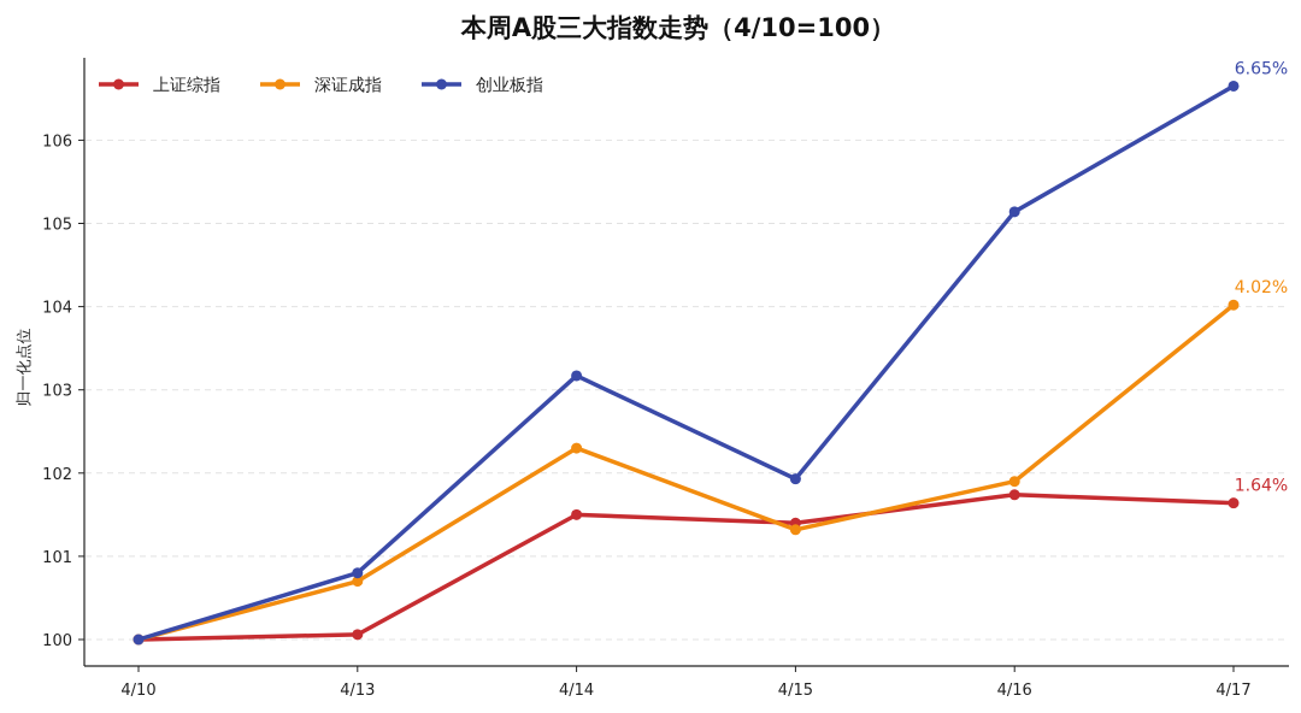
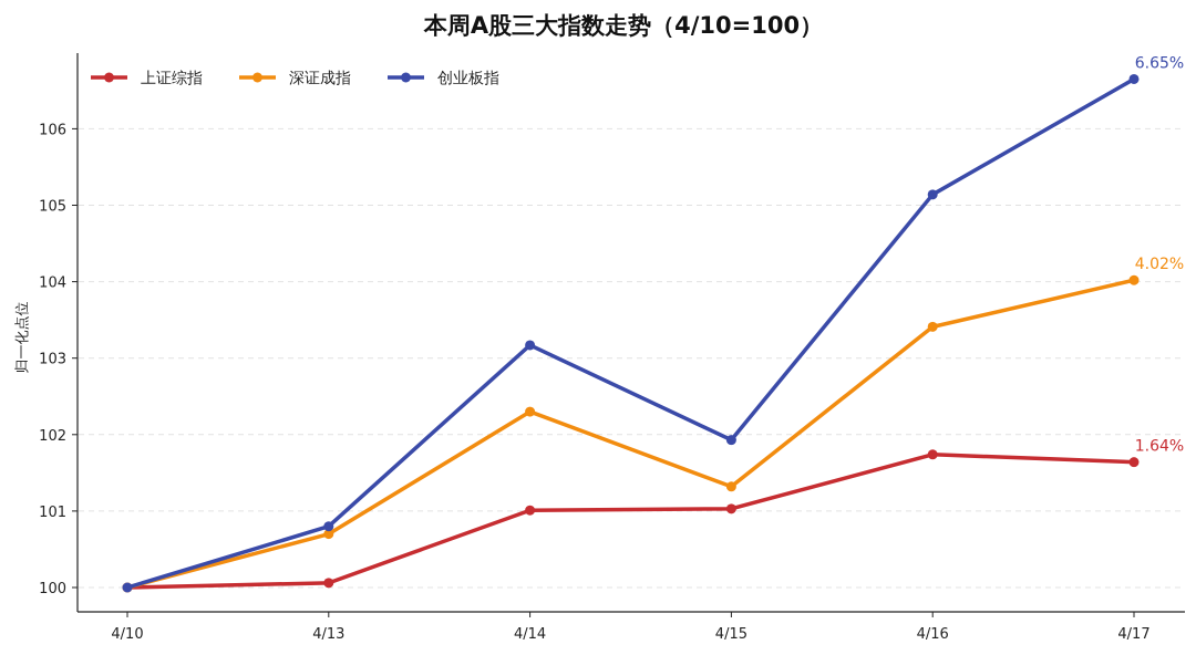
上证综指/4/14: 101.5 -> 101.0
上证综指/4/15: 101.4 -> 101.0
深证成指/4/16: 101.9 -> 103.4
